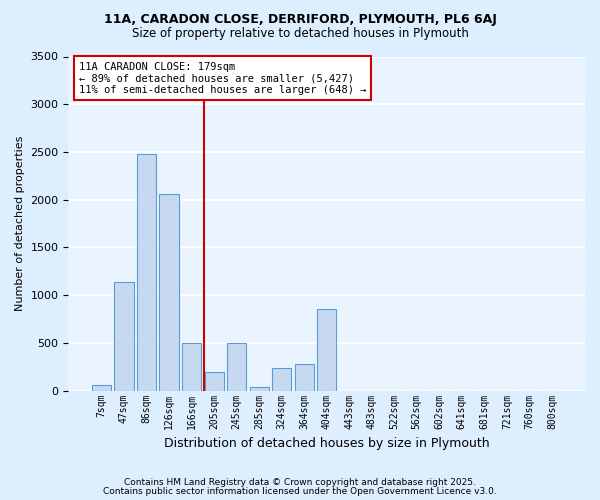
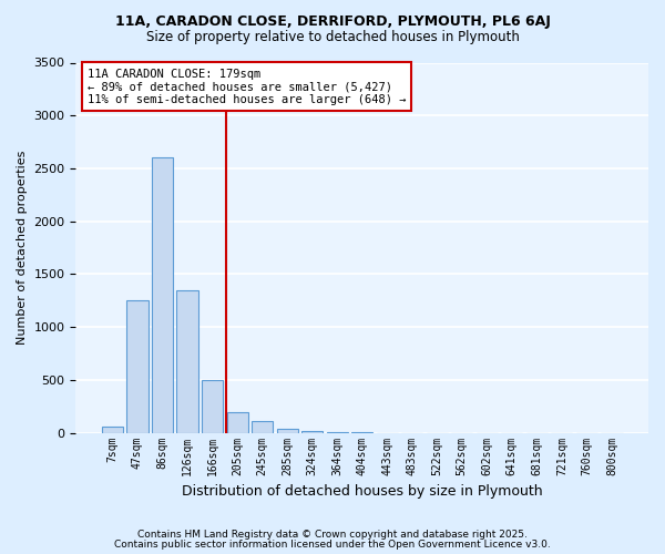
47sqm: 1140 -> 1250
86sqm: 2480 -> 2600
126sqm: 2060 -> 1350
245sqm: 500 -> 110
324sqm: 240 -> 20
364sqm: 280 -> 10
404sqm: 860 -> 0
